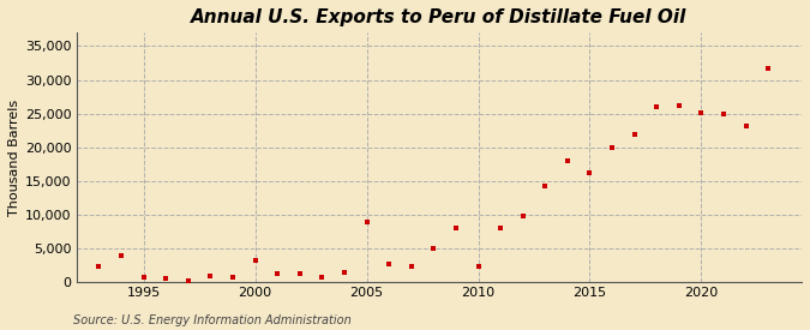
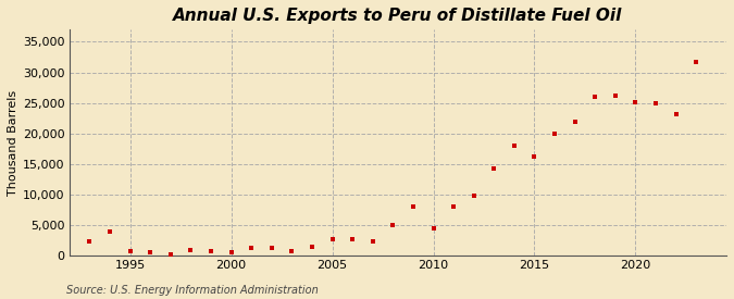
2000: 3,200 -> 400
2005: 8,800 -> 2,700
2010: 2,200 -> 4,400
